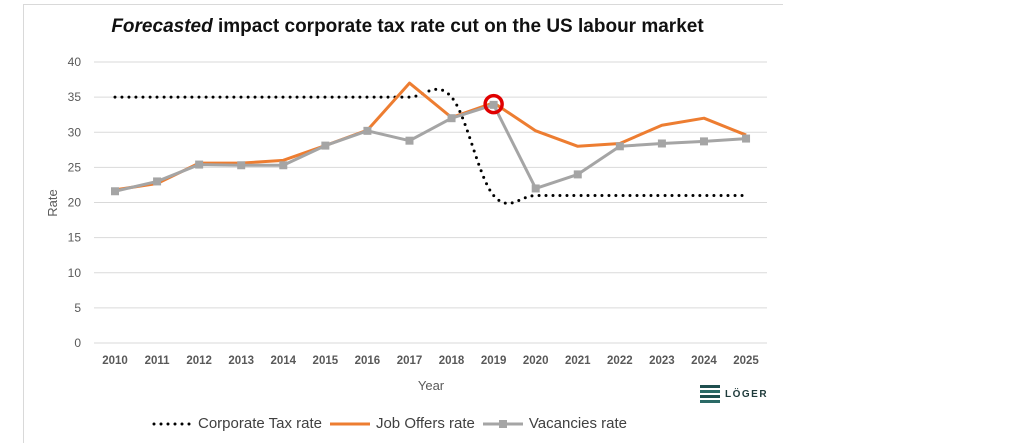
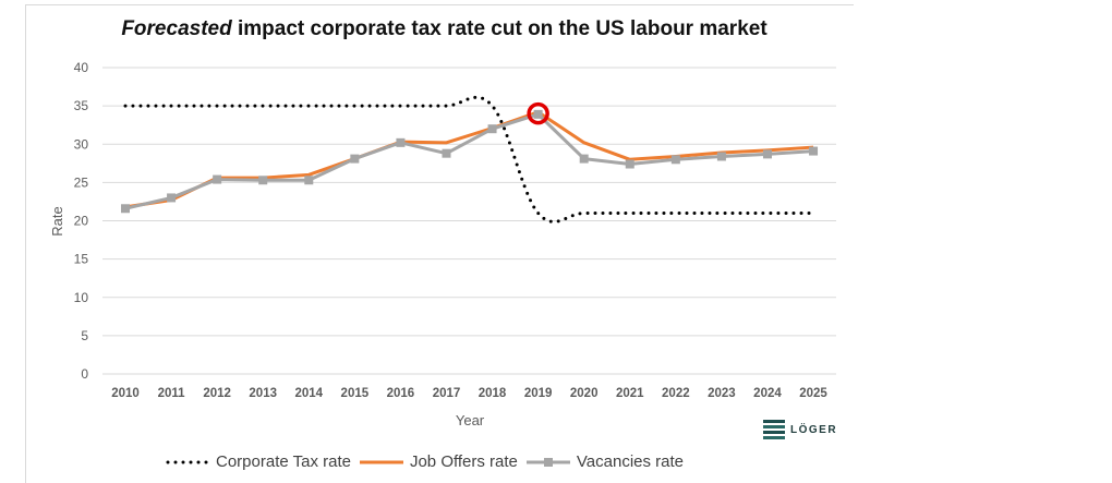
Job Offers rate/2017: 37 -> 30
Vacancies rate/2020: 22 -> 28
Vacancies rate/2021: 24 -> 27
Job Offers rate/2023: 31 -> 29
Job Offers rate/2024: 32 -> 29
